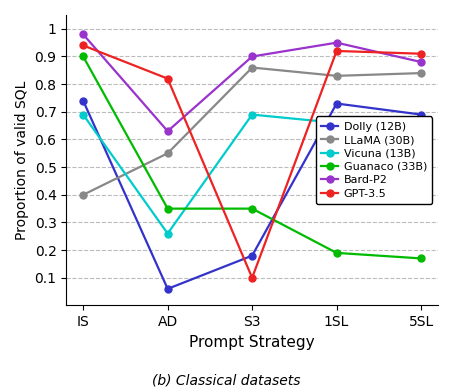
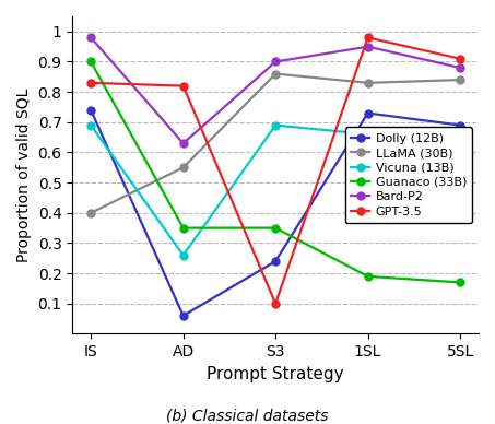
GPT-3.5/IS: 0.94 -> 0.83
Dolly (12B)/S3: 0.18 -> 0.24
GPT-3.5/1SL: 0.92 -> 0.98
